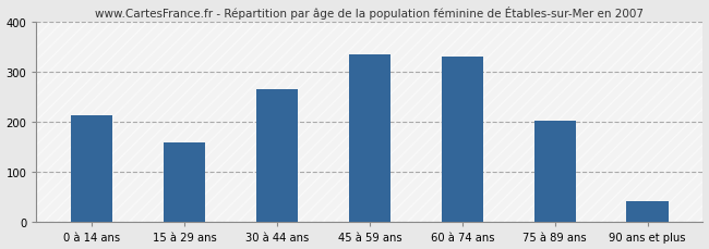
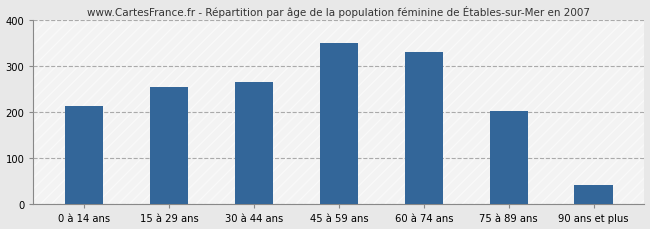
15 à 29 ans: 160 -> 255
45 à 59 ans: 335 -> 350
